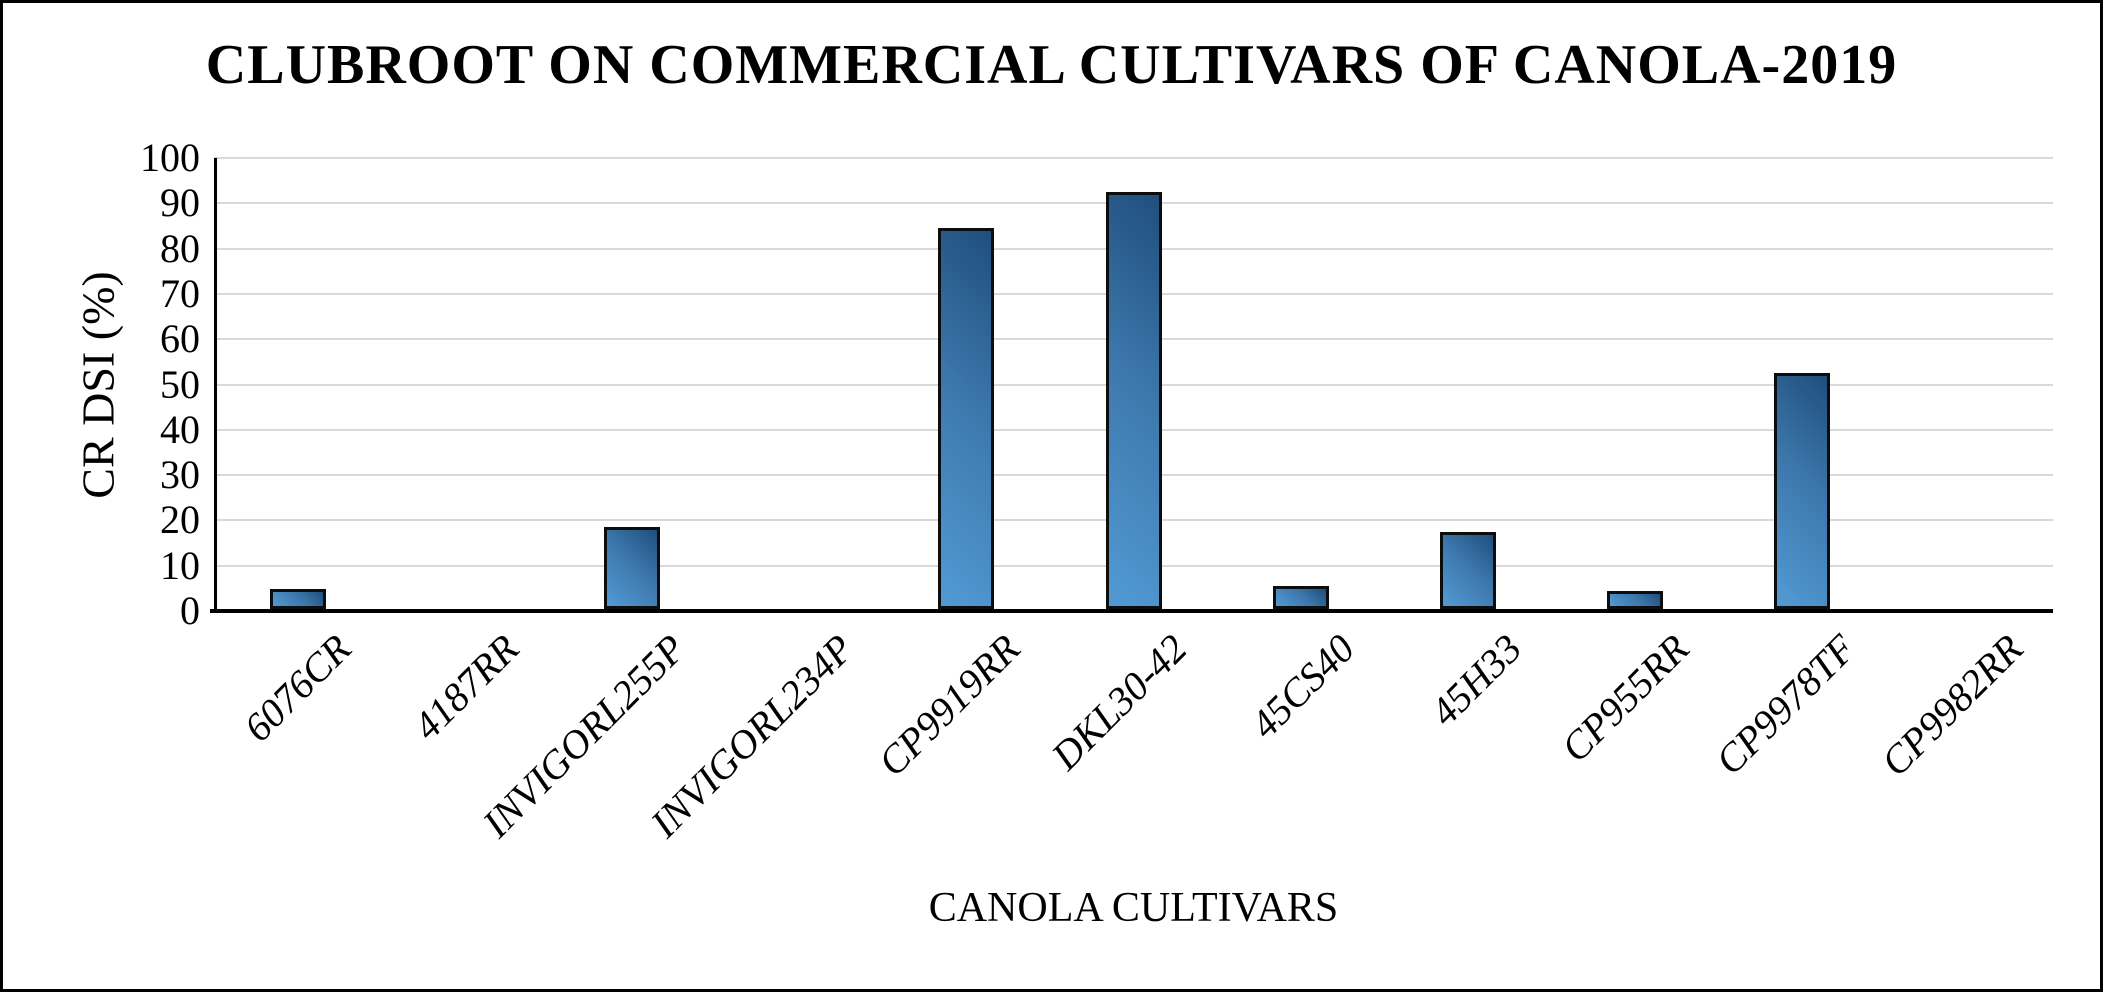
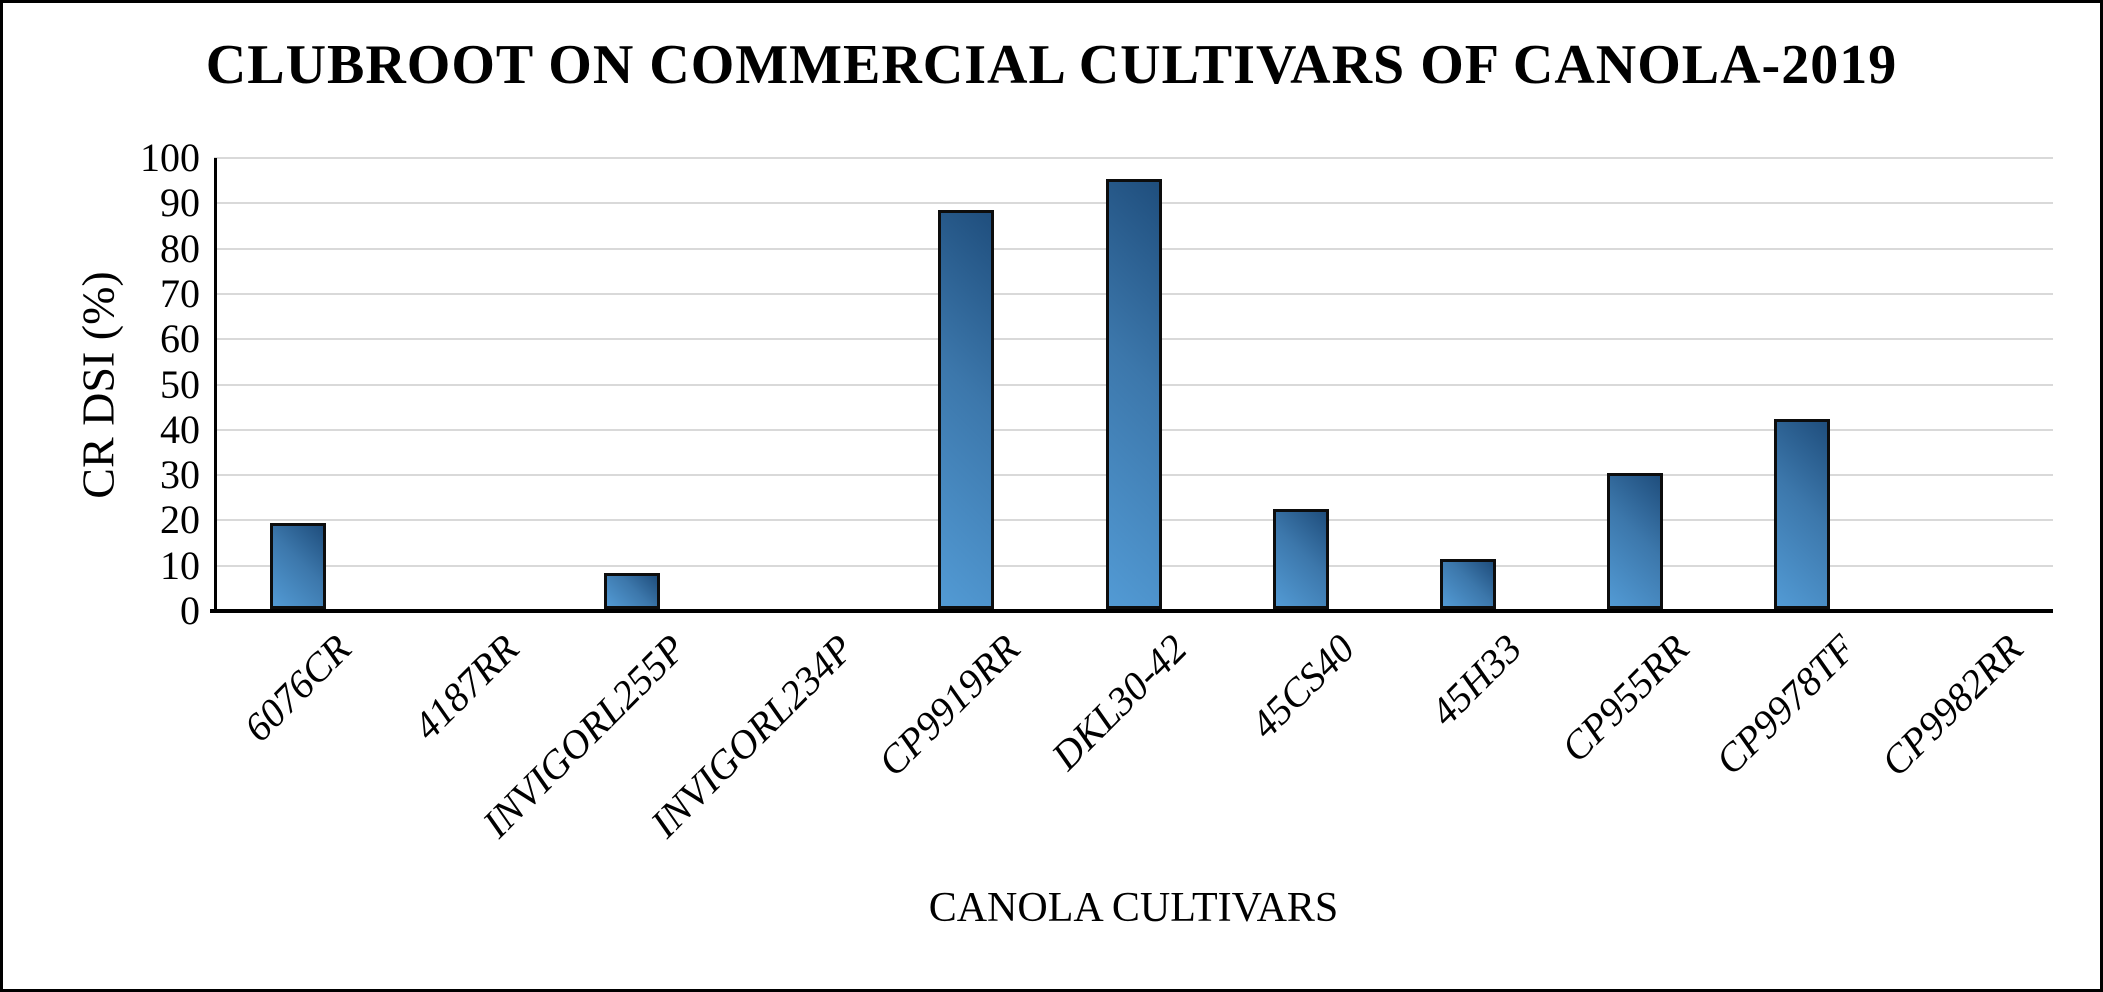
6076CR: 4 -> 19
INVIGORL255P: 18 -> 8
CP9919RR: 84 -> 88
DKL30-42: 92 -> 95
45CS40: 5 -> 22
45H33: 17 -> 11
CP955RR: 4 -> 30
CP9978TF: 52 -> 42
